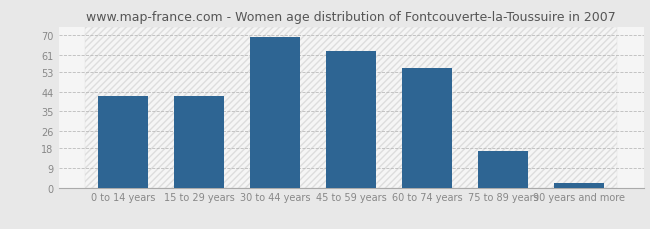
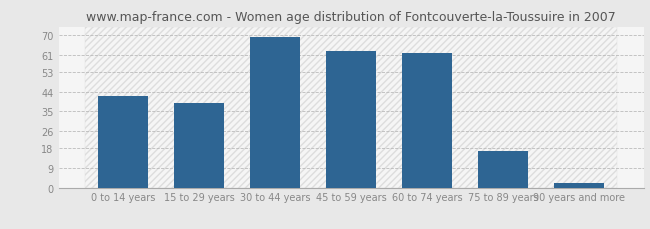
15 to 29 years: 42 -> 39
60 to 74 years: 55 -> 62
